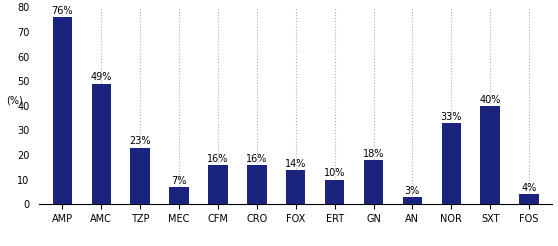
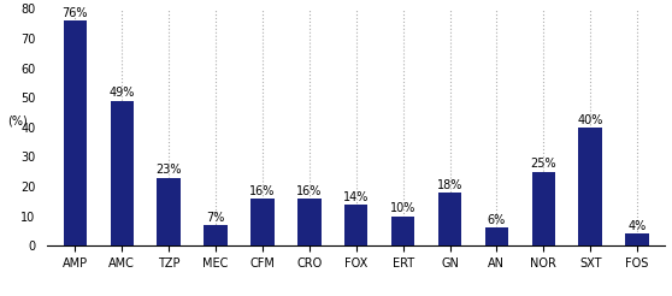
AN: 3% -> 6%
NOR: 33% -> 25%
